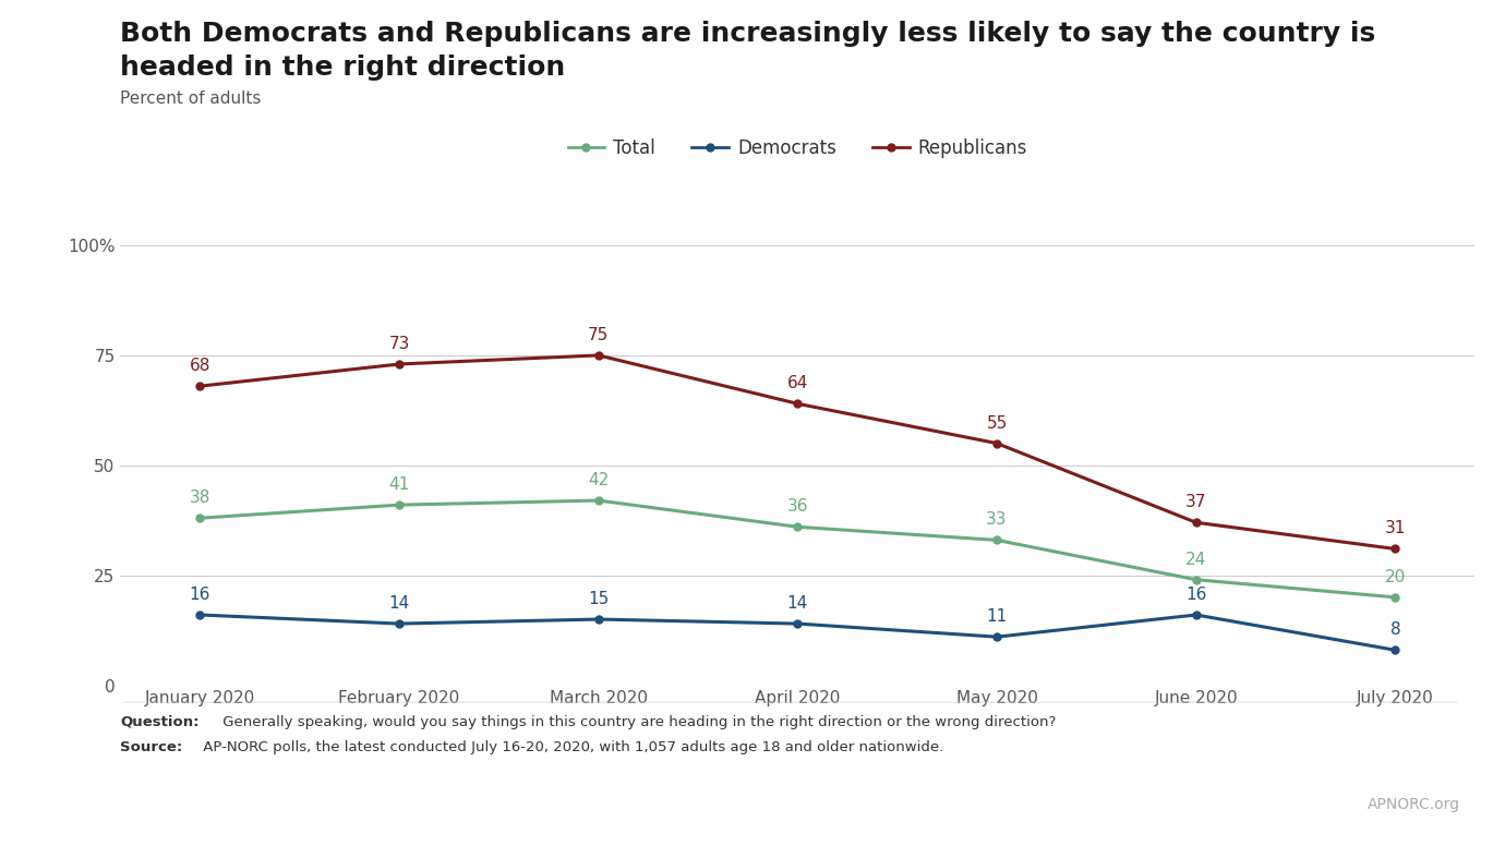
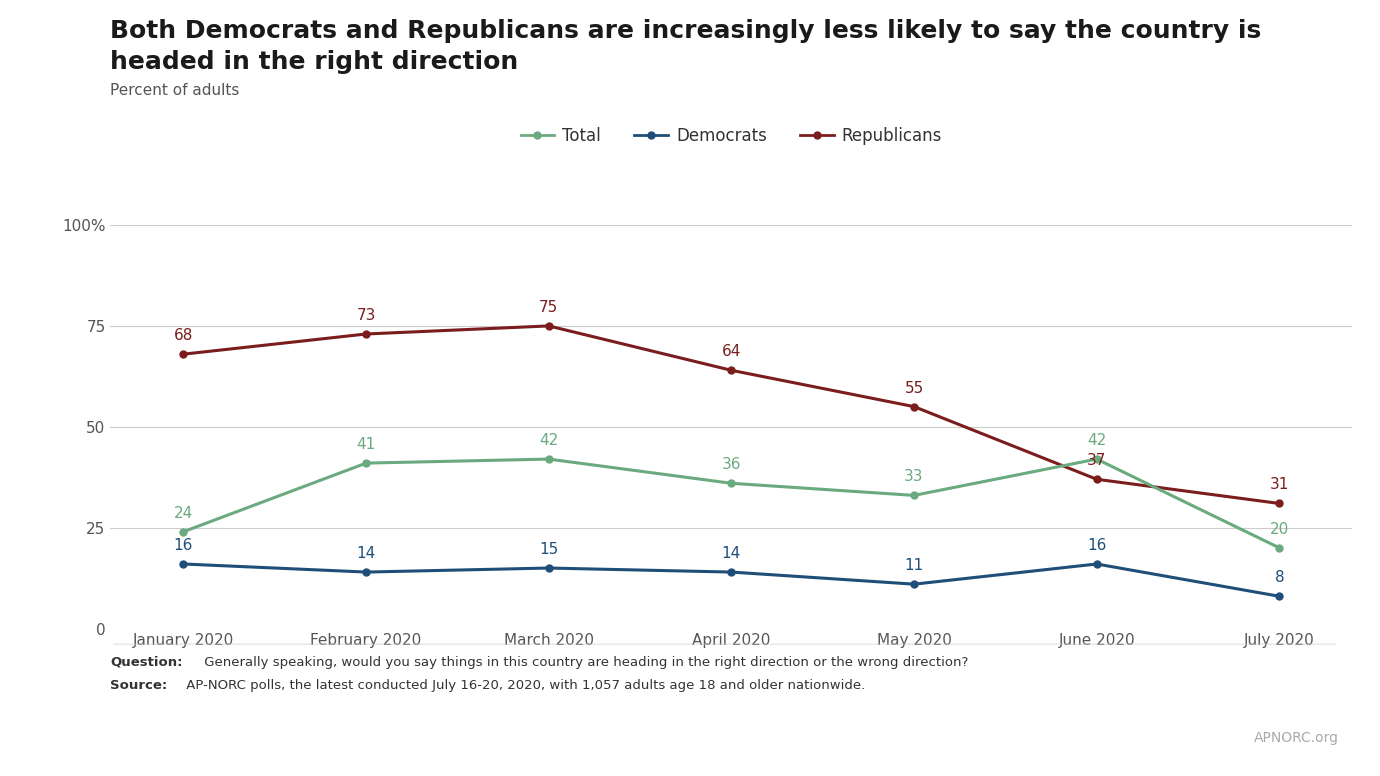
Total/January 2020: 38 -> 24
Total/June 2020: 24 -> 42
